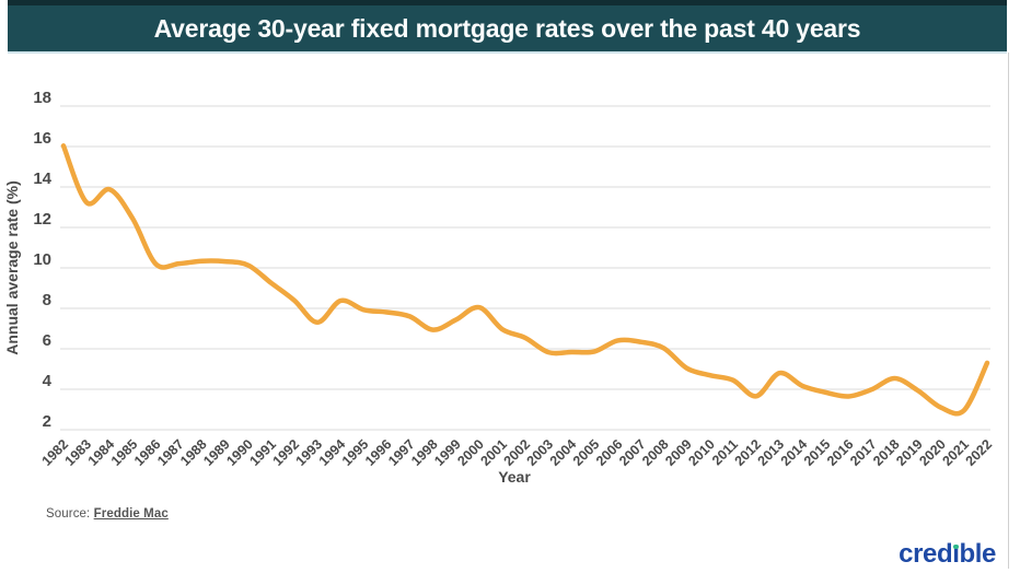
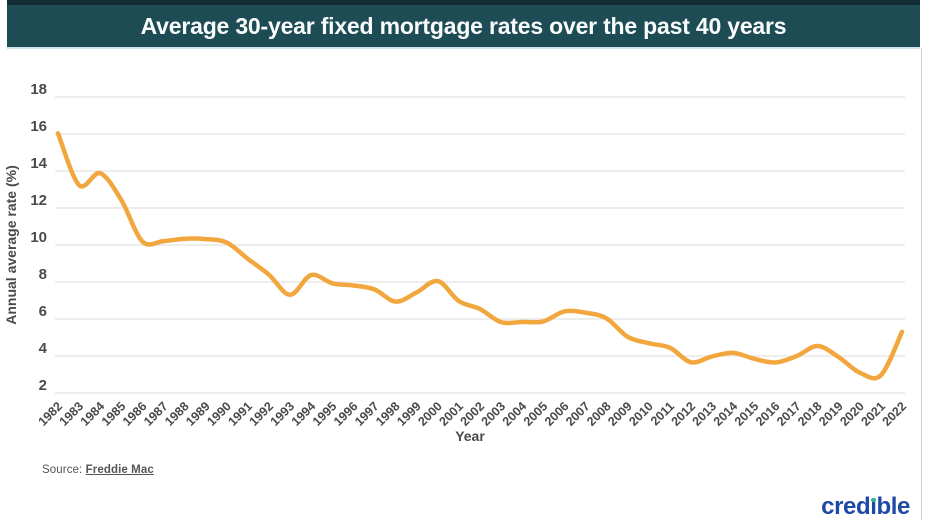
2013: 4.8 -> 4.0
